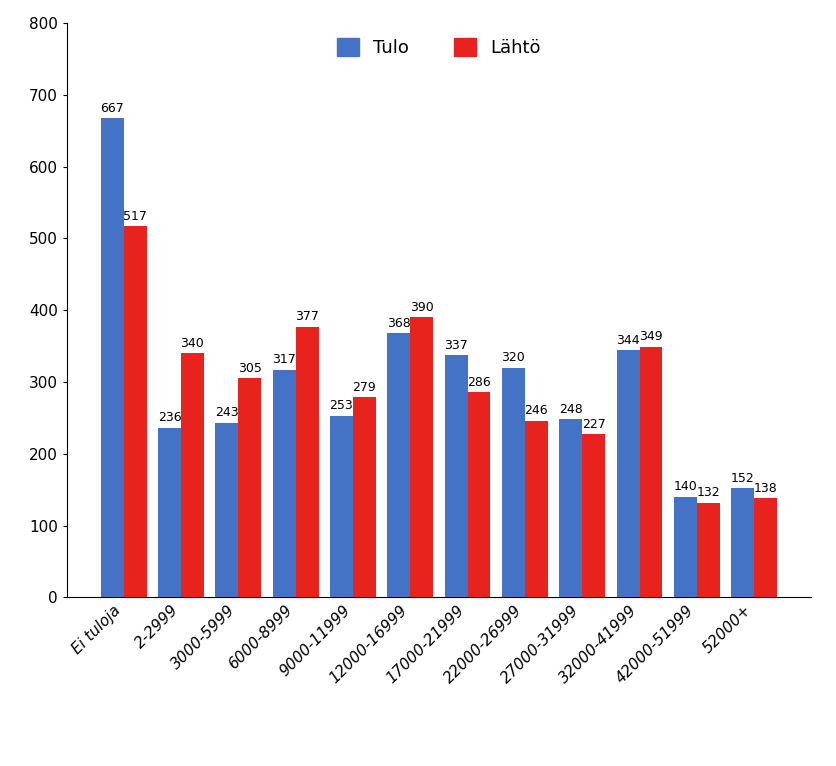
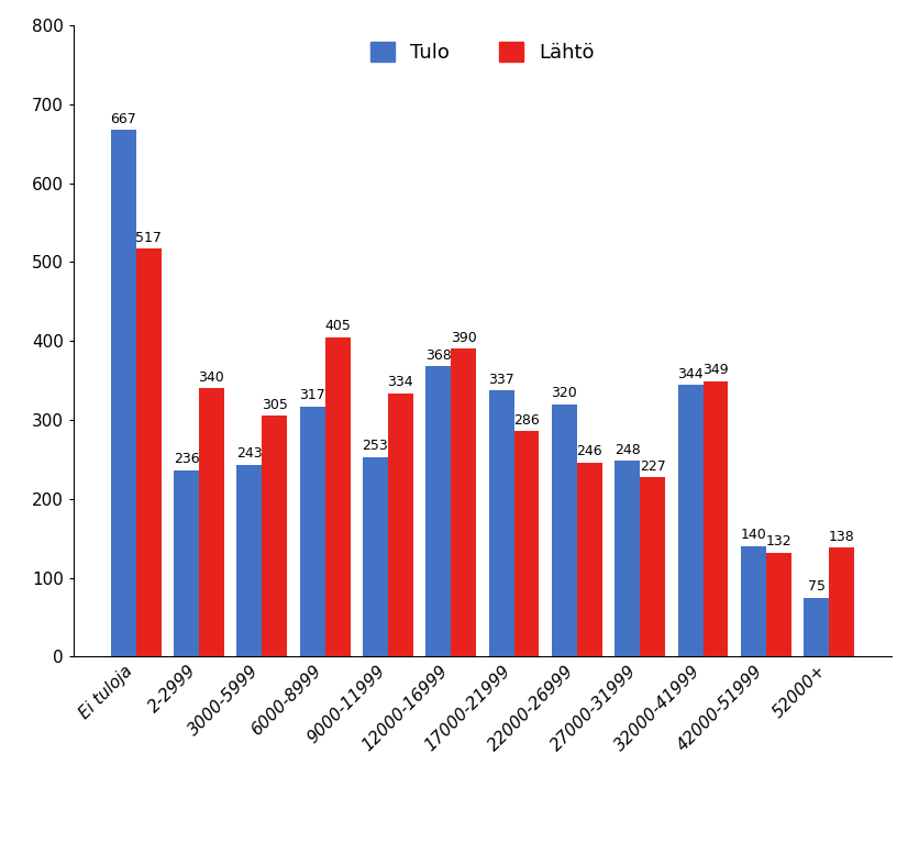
Lähtö/6000-8999: 377 -> 405
Lähtö/9000-11999: 279 -> 334
Tulo/52000+: 152 -> 75
